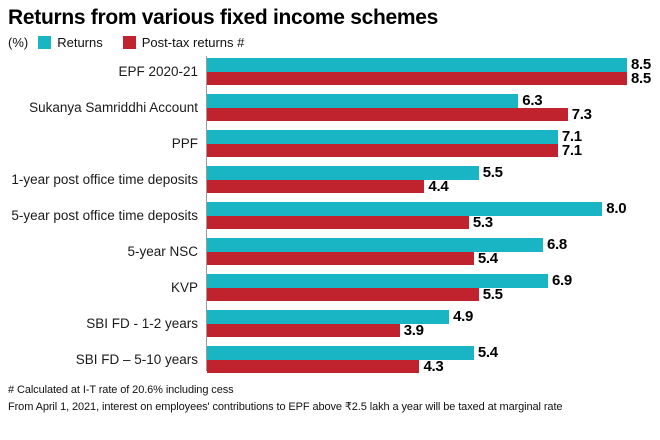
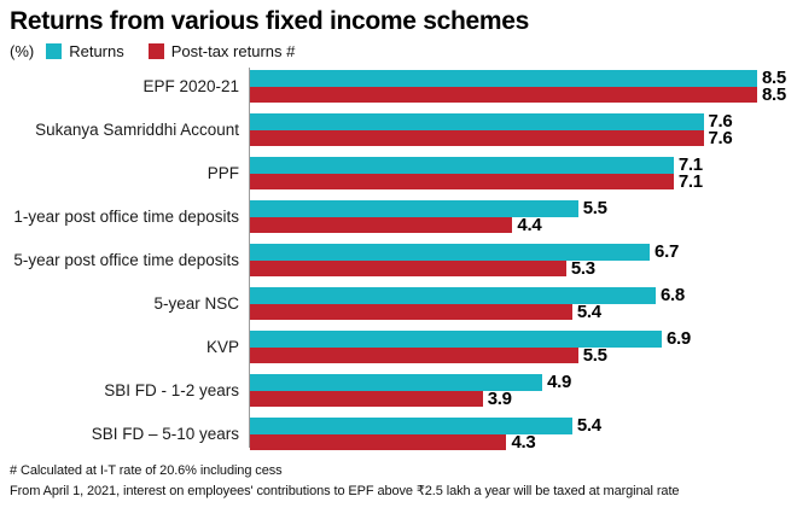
Returns/Sukanya Samriddhi Account: 6.3 -> 7.6
Post-tax returns #/Sukanya Samriddhi Account: 7.3 -> 7.6
Returns/5-year post office time deposits: 8.0 -> 6.7
